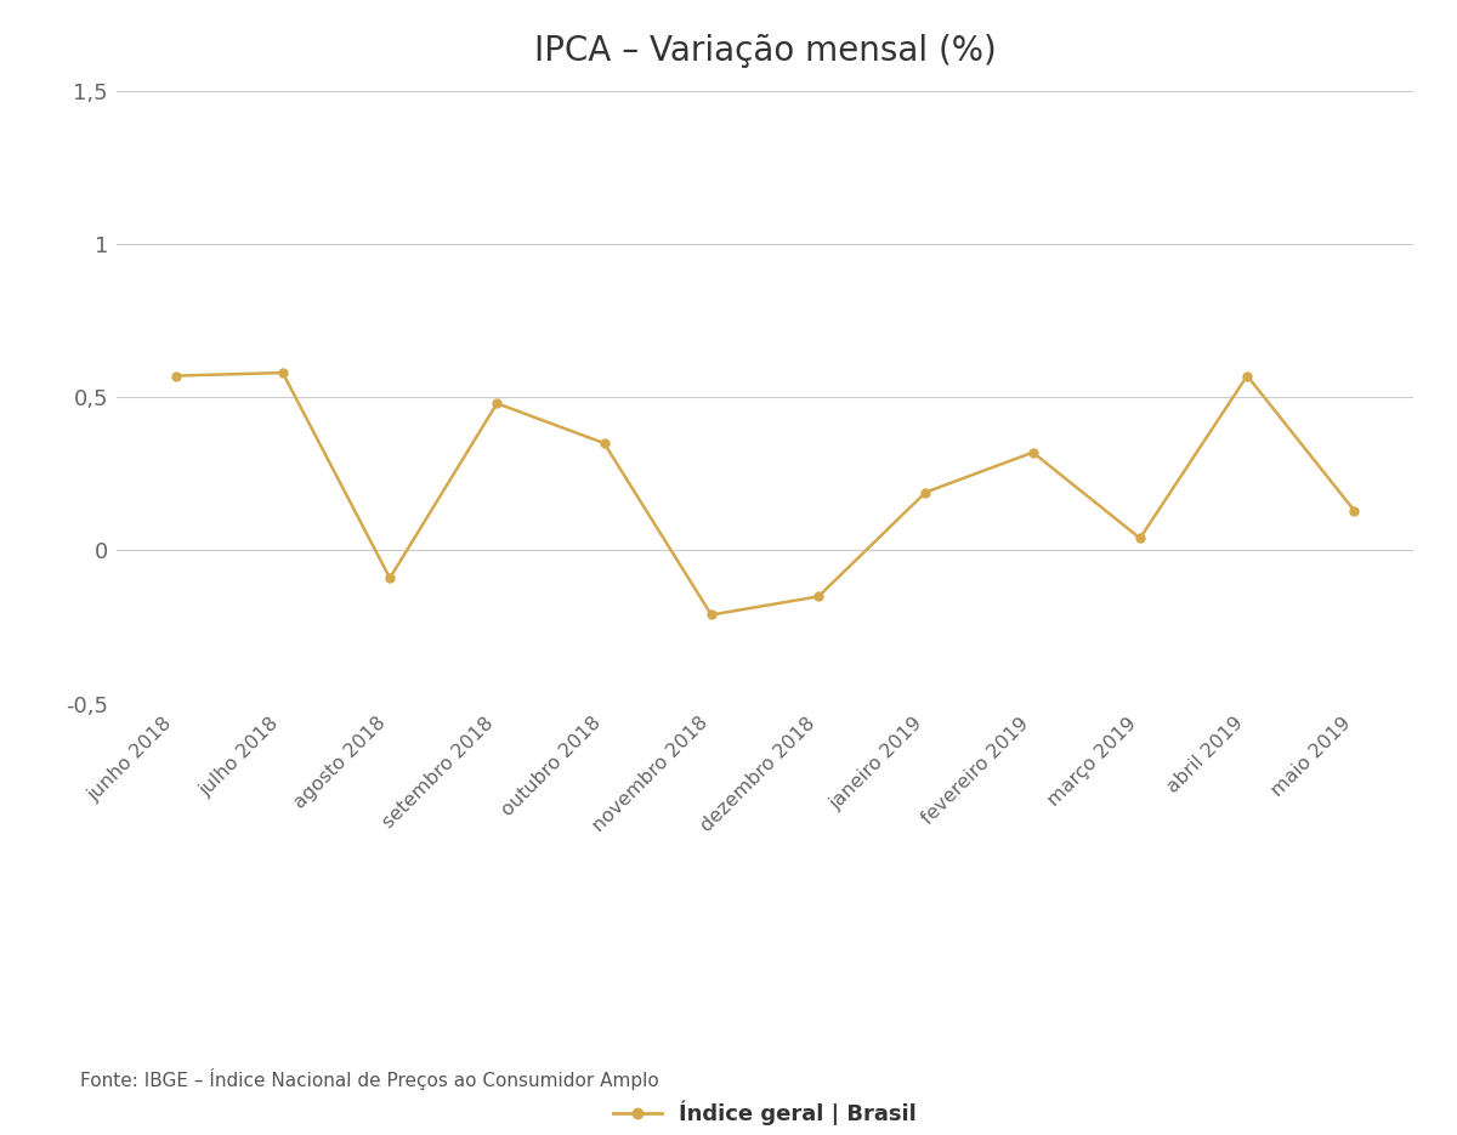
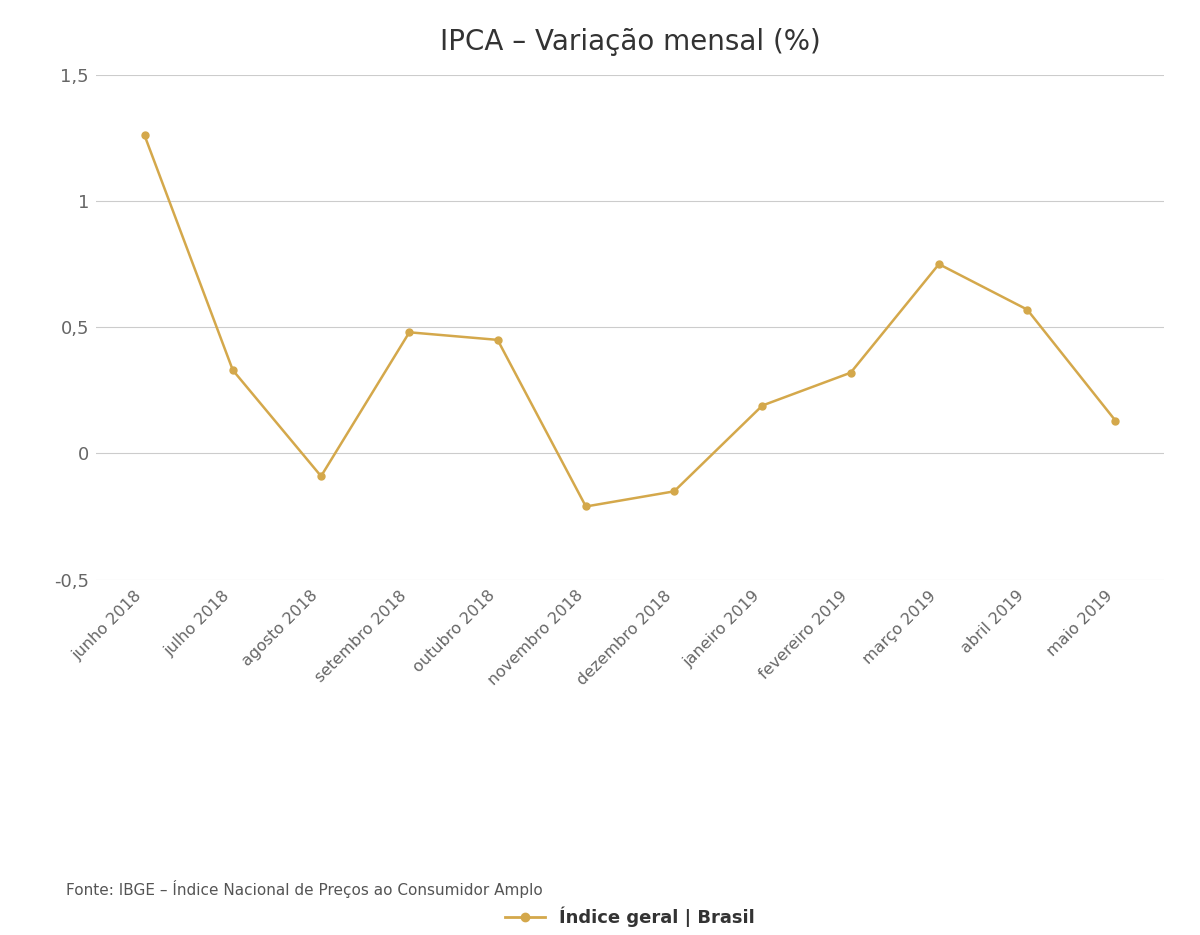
junho 2018: 0,57 -> 1,26
julho 2018: 0,58 -> 0,33
outubro 2018: 0,35 -> 0,45
março 2019: 0,04 -> 0,75
